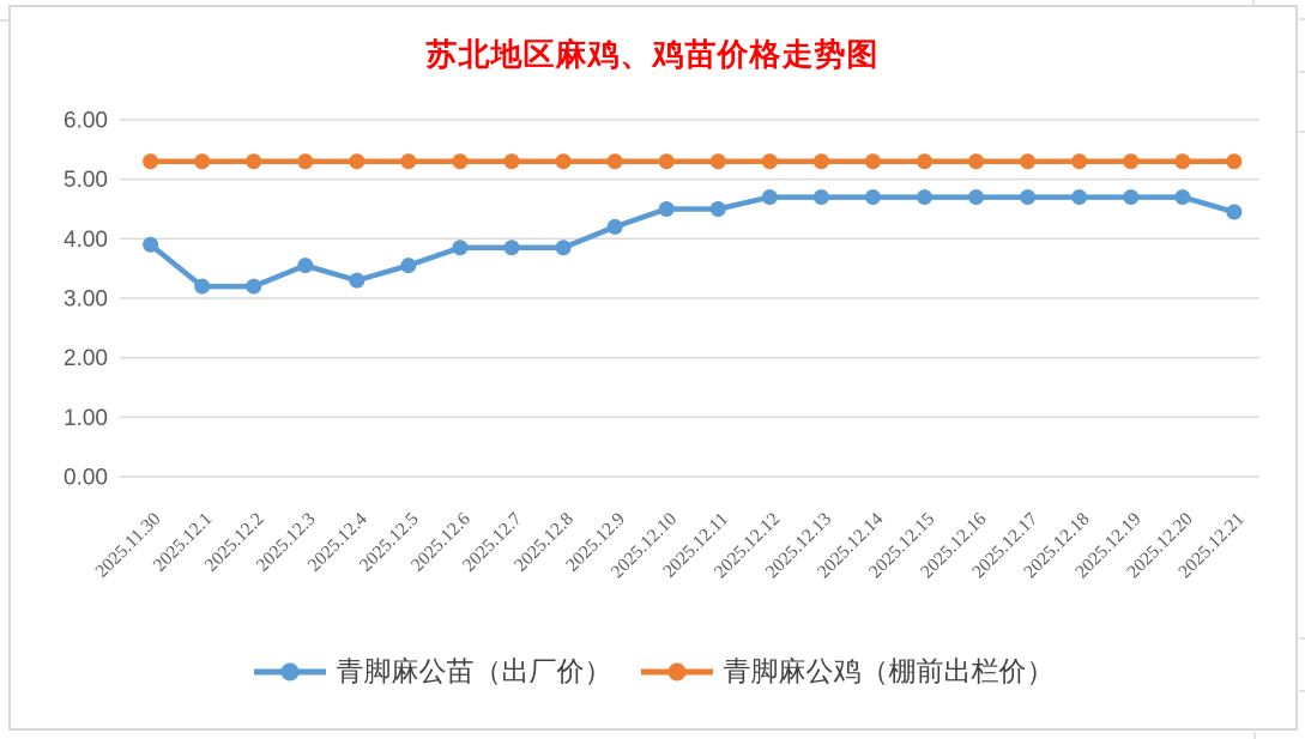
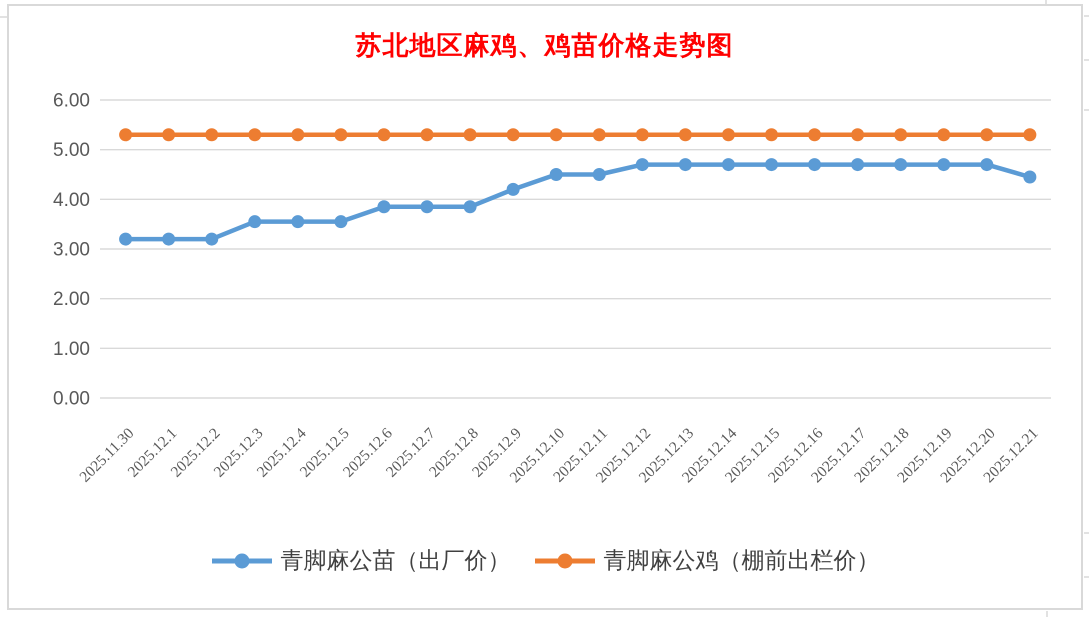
青脚麻公苗（出厂价）/2025.11.30: 3.9 -> 3.2
青脚麻公苗（出厂价）/2025.12.4: 3.3 -> 3.5
